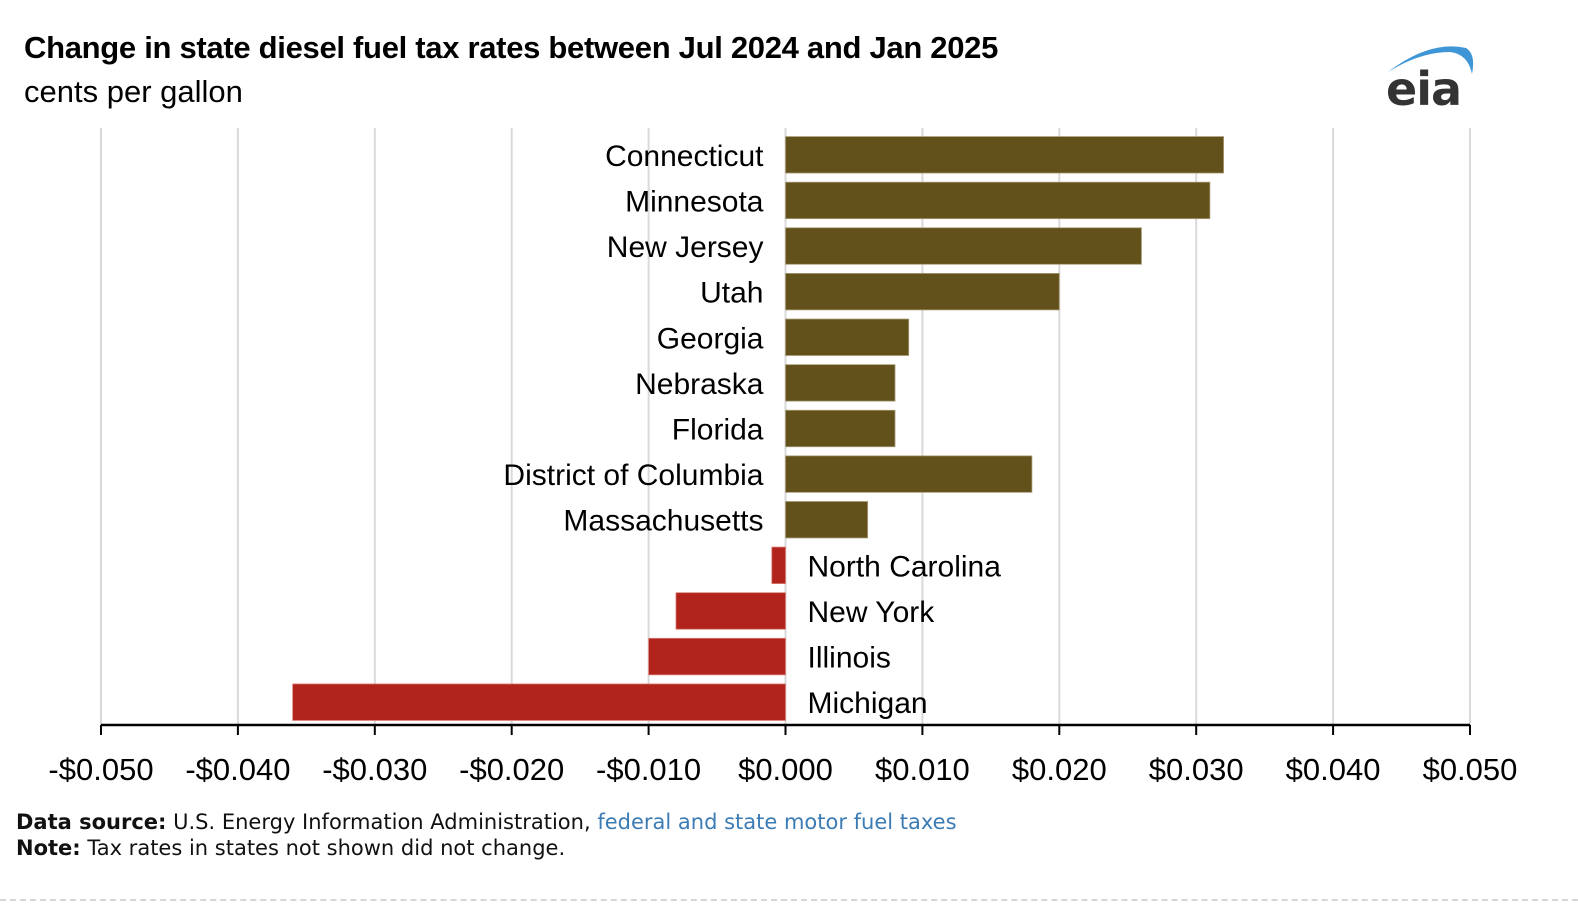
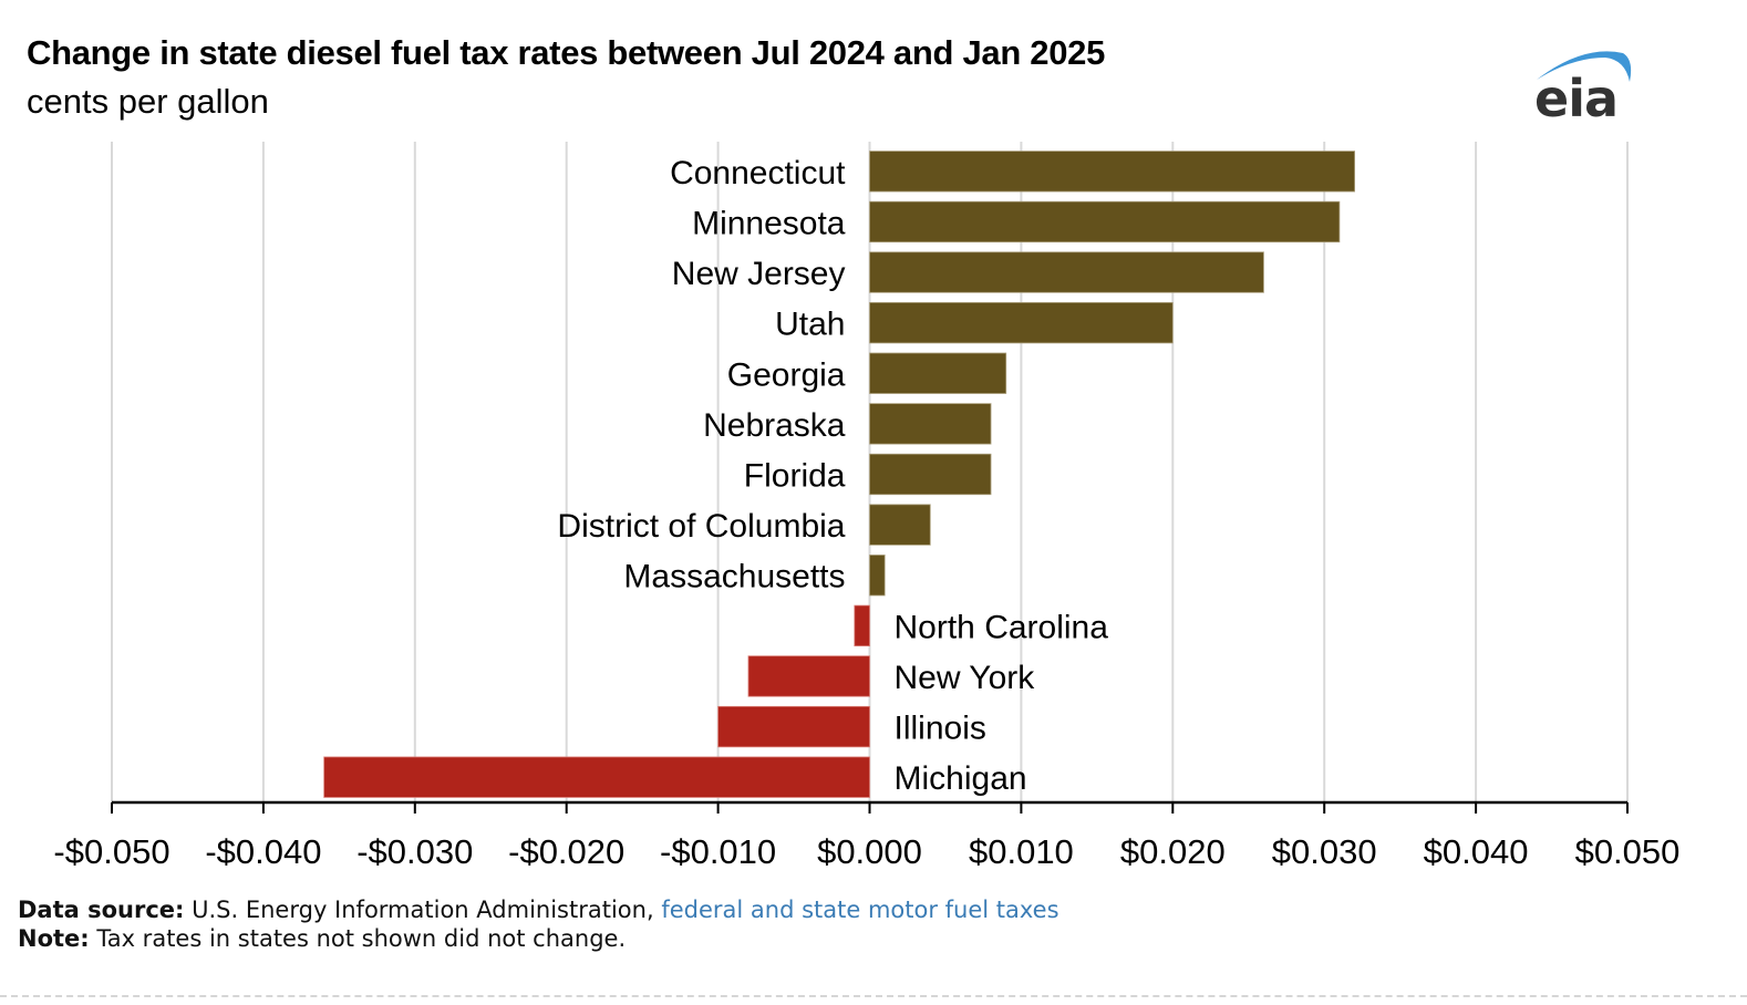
District of Columbia: $0.018 -> $0.004
Massachusetts: $0.006 -> $0.001
